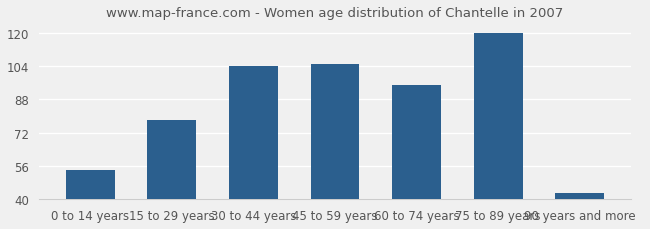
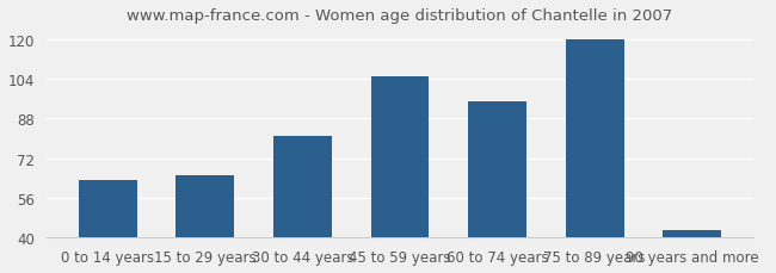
0 to 14 years: 54 -> 63
15 to 29 years: 78 -> 65
30 to 44 years: 104 -> 81
